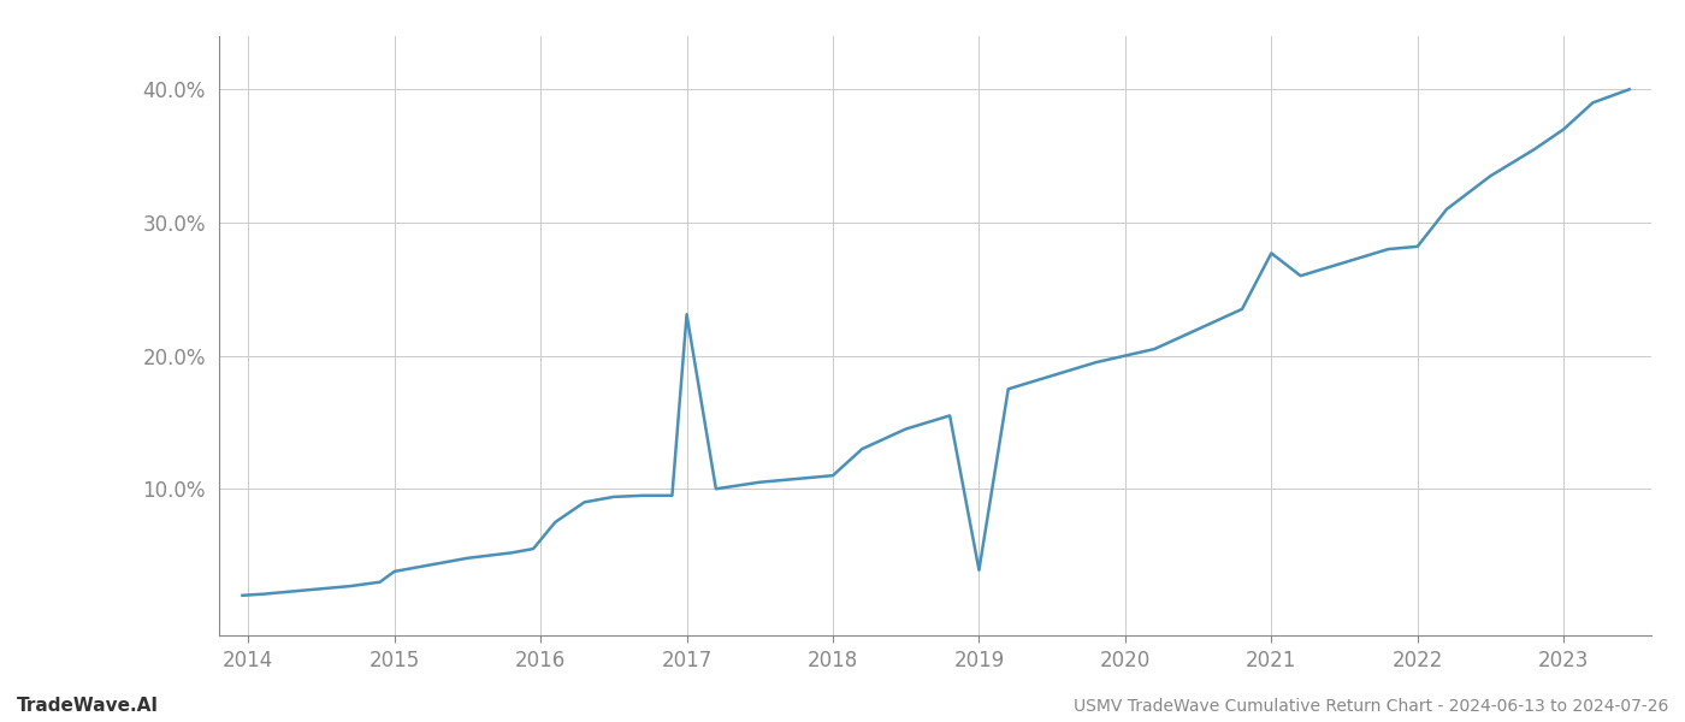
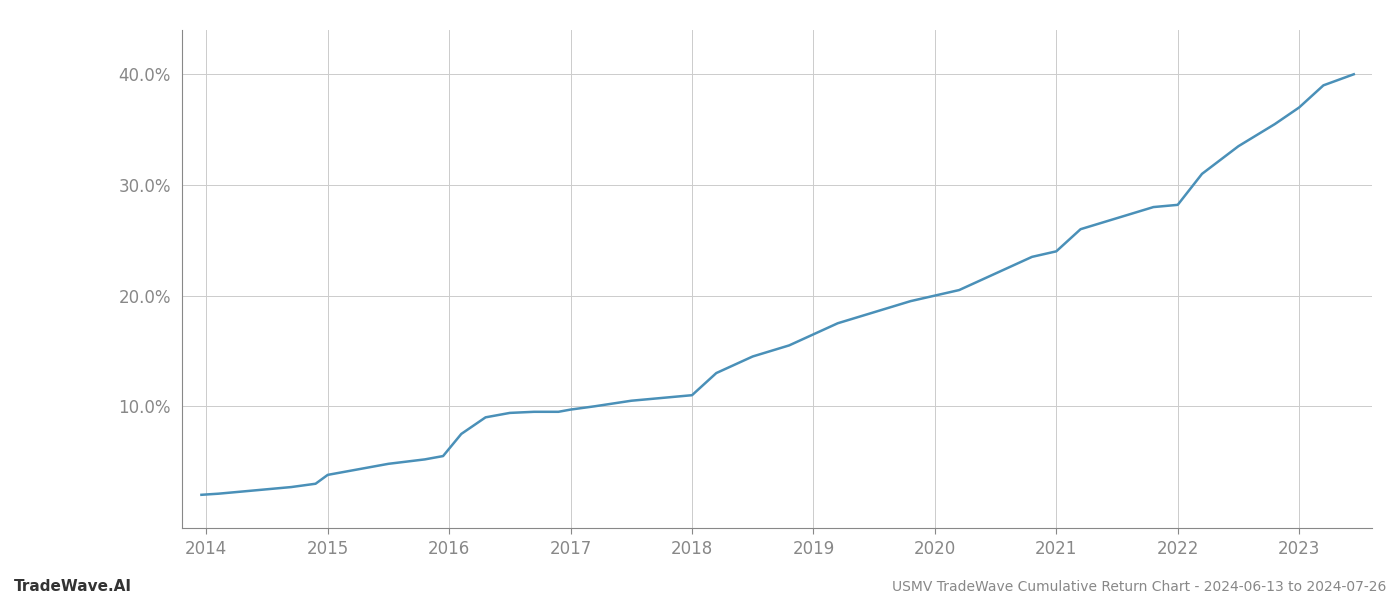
2017: 23.1% -> 9.7%
2019: 3.9% -> 16.5%
2021: 27.7% -> 24.0%
